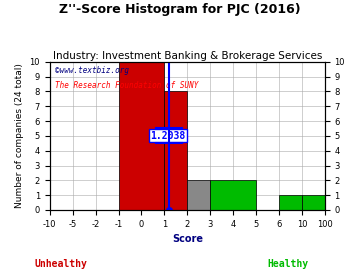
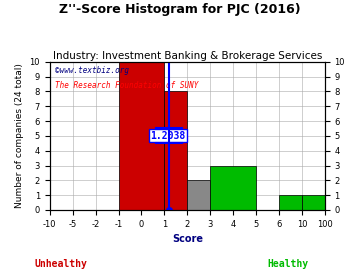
4: 2 -> 3
